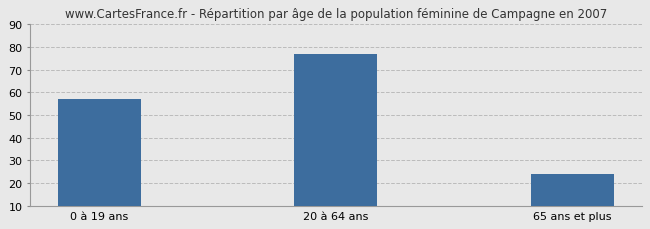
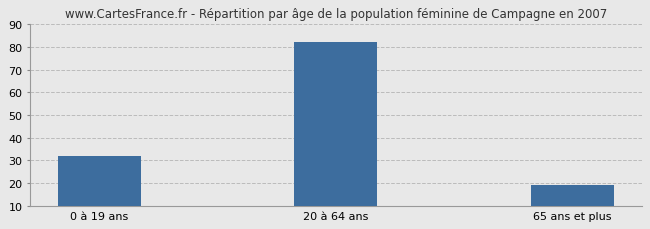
0 à 19 ans: 57 -> 32
20 à 64 ans: 77 -> 82
65 ans et plus: 24 -> 19
